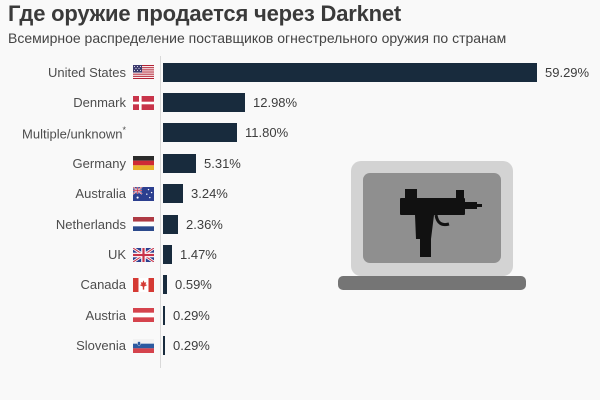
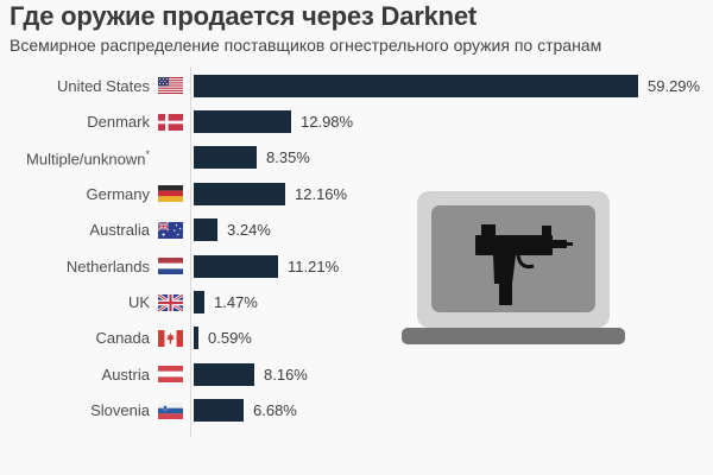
Multiple/unknown: 11.80% -> 8.35%
Germany: 5.31% -> 12.16%
Netherlands: 2.36% -> 11.21%
Austria: 0.29% -> 8.16%
Slovenia: 0.29% -> 6.68%
